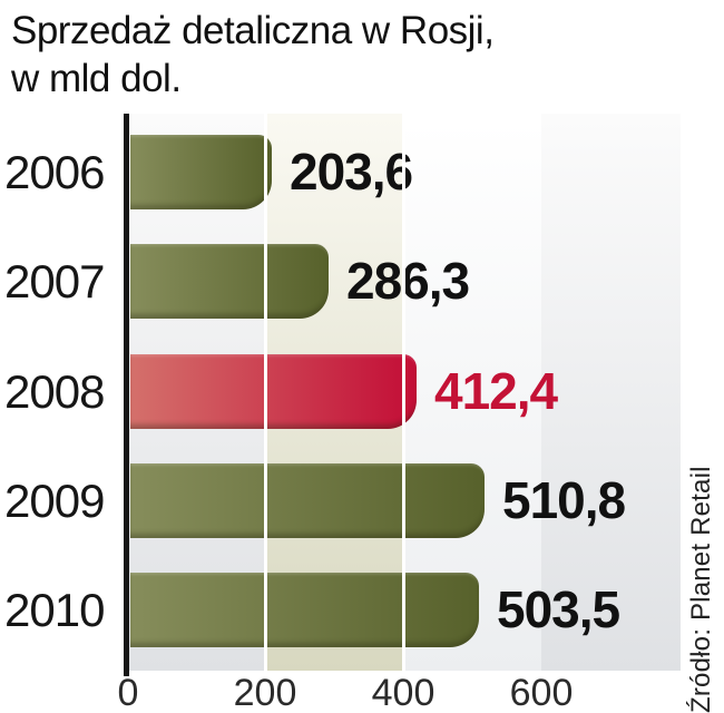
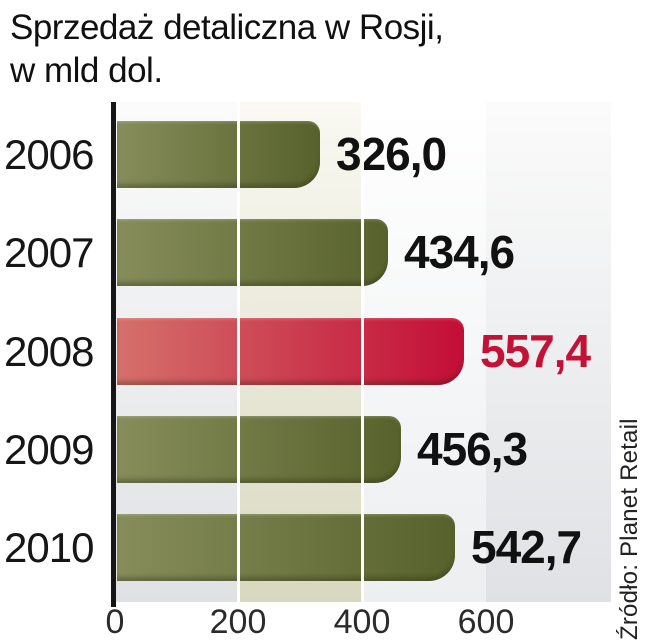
2006: 203,6 -> 326,0
2007: 286,3 -> 434,6
2008: 412,4 -> 557,4
2009: 510,8 -> 456,3
2010: 503,5 -> 542,7
